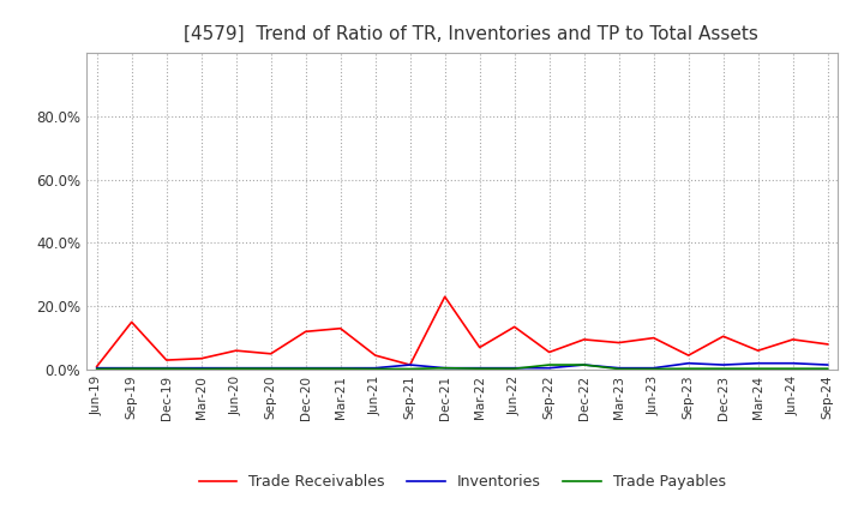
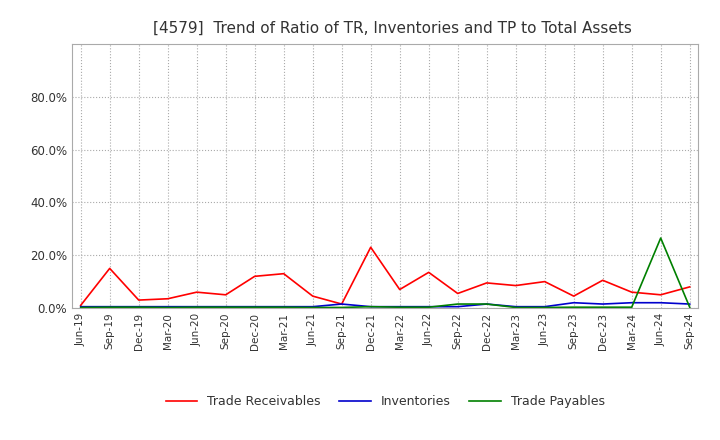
Trade Receivables/Jun-24: 9.5% -> 5.0%
Trade Payables/Jun-24: 0.3% -> 26.5%
